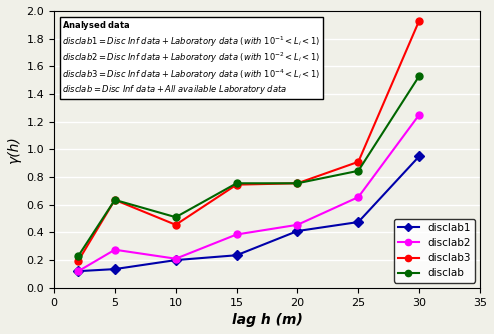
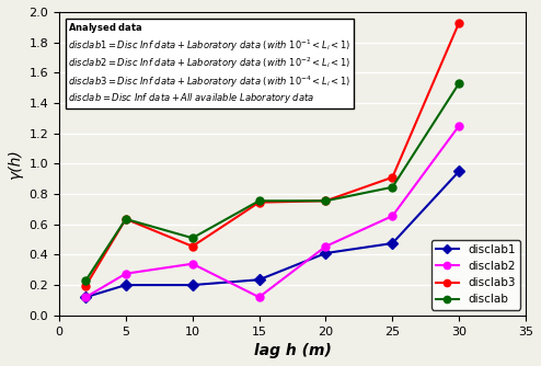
disclab1/5: 0.14 -> 0.20
disclab2/10: 0.21 -> 0.34
disclab2/15: 0.39 -> 0.12
